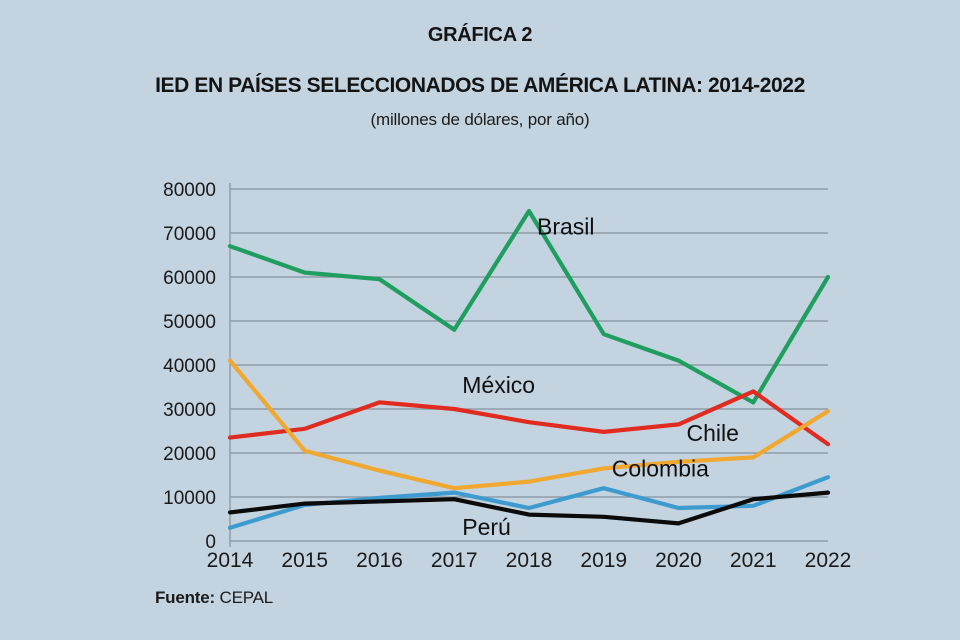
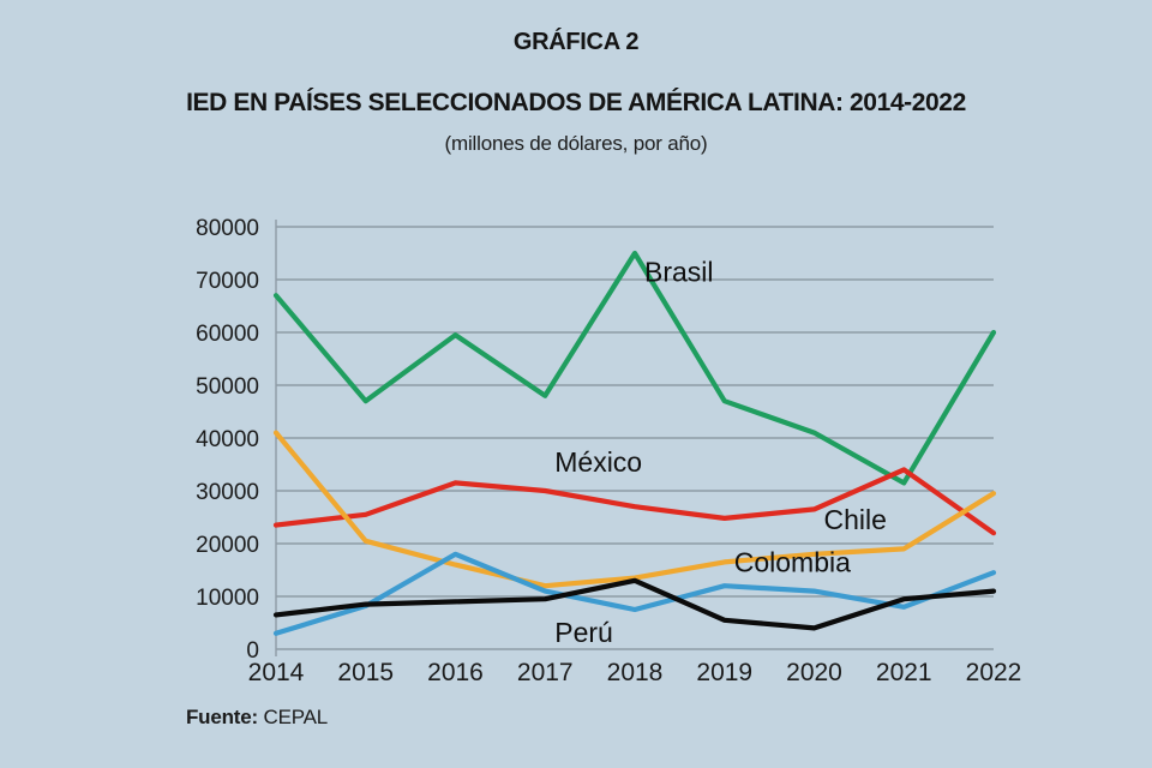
Brasil/2015: 61000 -> 47000
Colombia/2016: 10000 -> 18000
Perú/2018: 6000 -> 13000
Colombia/2020: 8000 -> 11000
